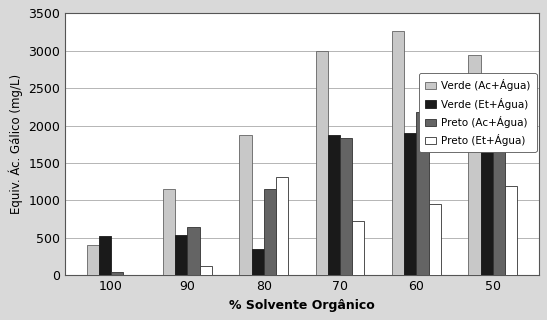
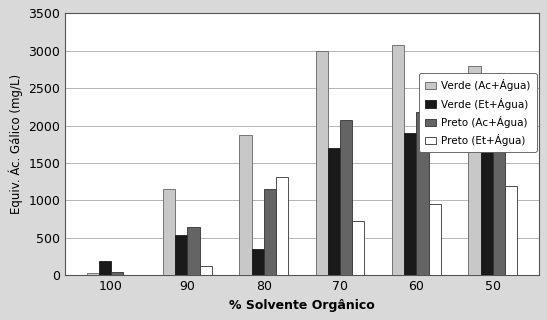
Verde (Ac+Água)/100: 400 -> 30
Verde (Et+Água)/100: 520 -> 190
Verde (Et+Água)/70: 1880 -> 1700
Preto (Ac+Água)/70: 1840 -> 2070
Verde (Ac+Água)/60: 3260 -> 3080
Verde (Ac+Água)/50: 2940 -> 2800
